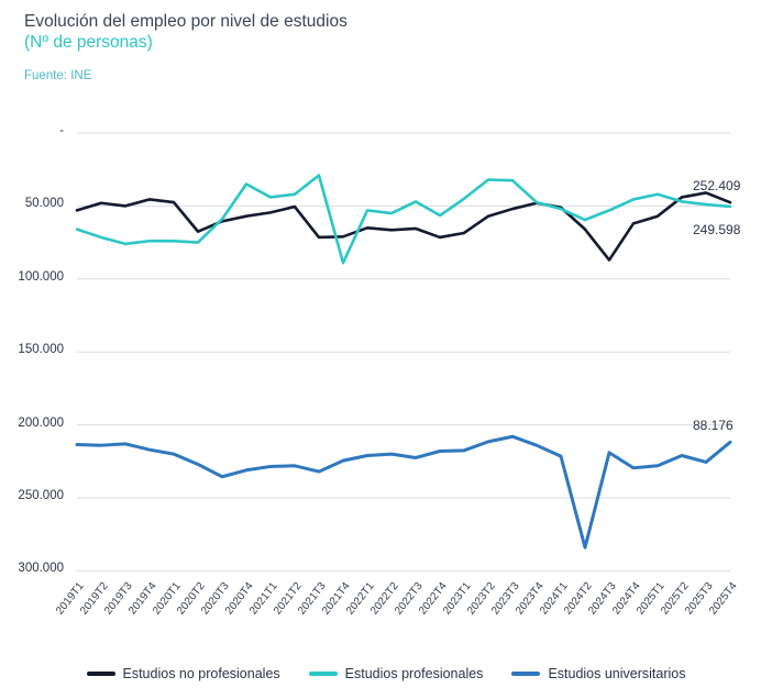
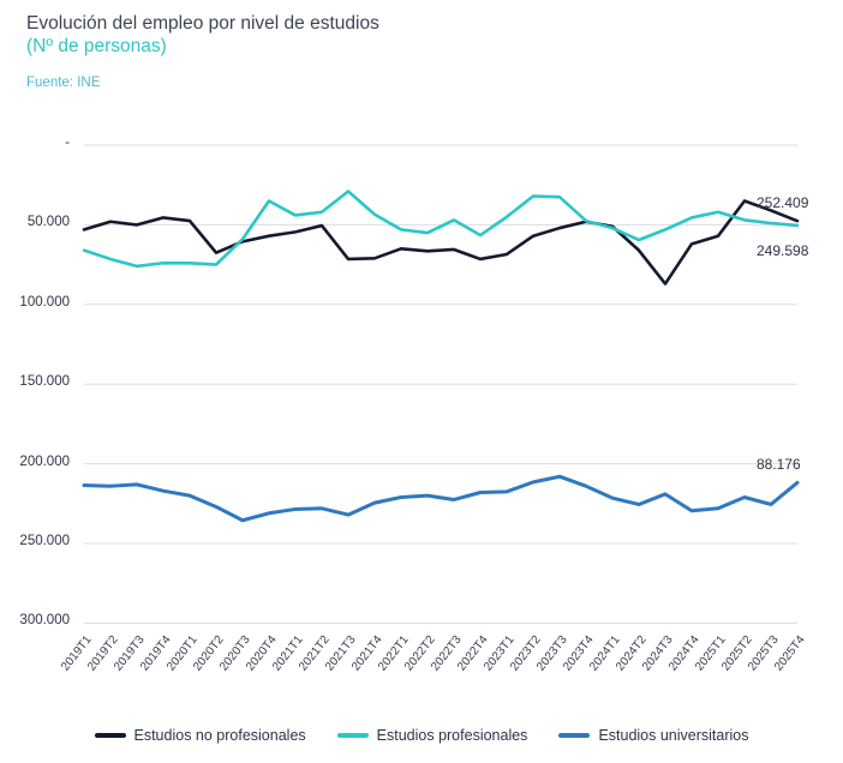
Estudios profesionales/2021T4: 211000 -> 256000
Estudios universitarios/2024T2: 16000 -> 74000
Estudios no profesionales/2025T2: 256000 -> 265000
